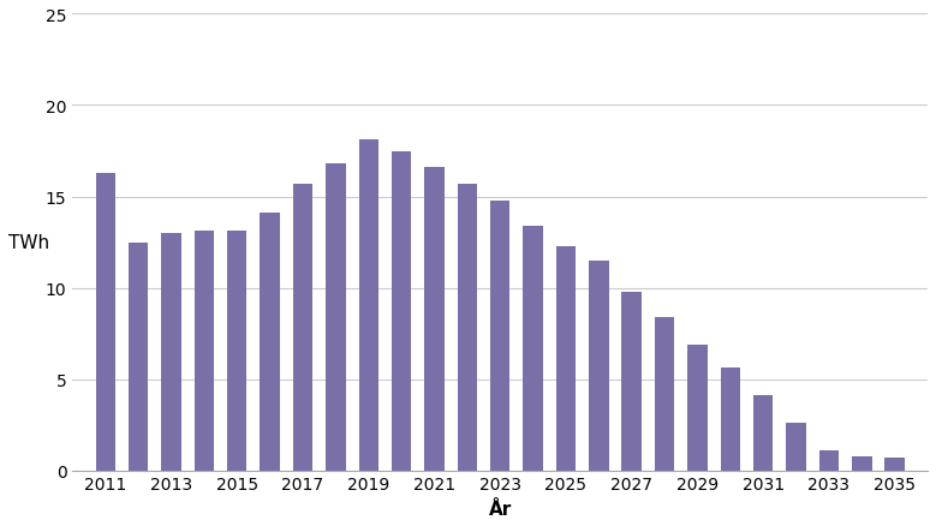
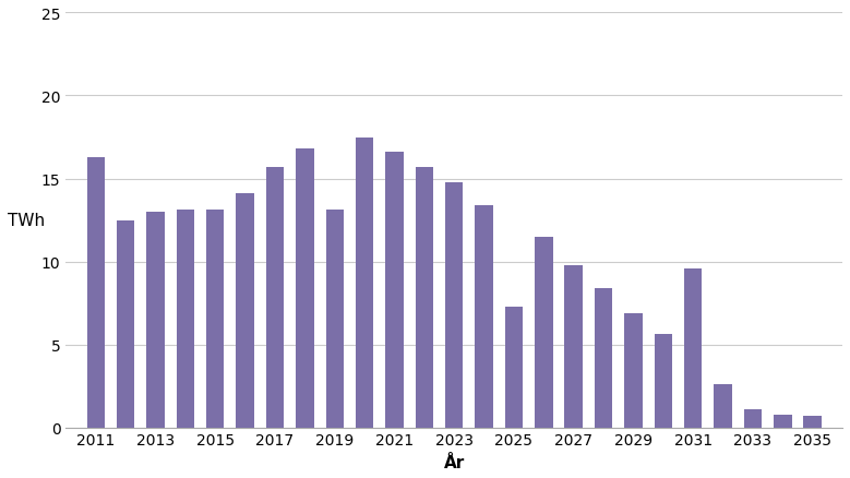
2019: 18.1 -> 13.1
2025: 12.3 -> 7.3
2031: 4.1 -> 9.6
